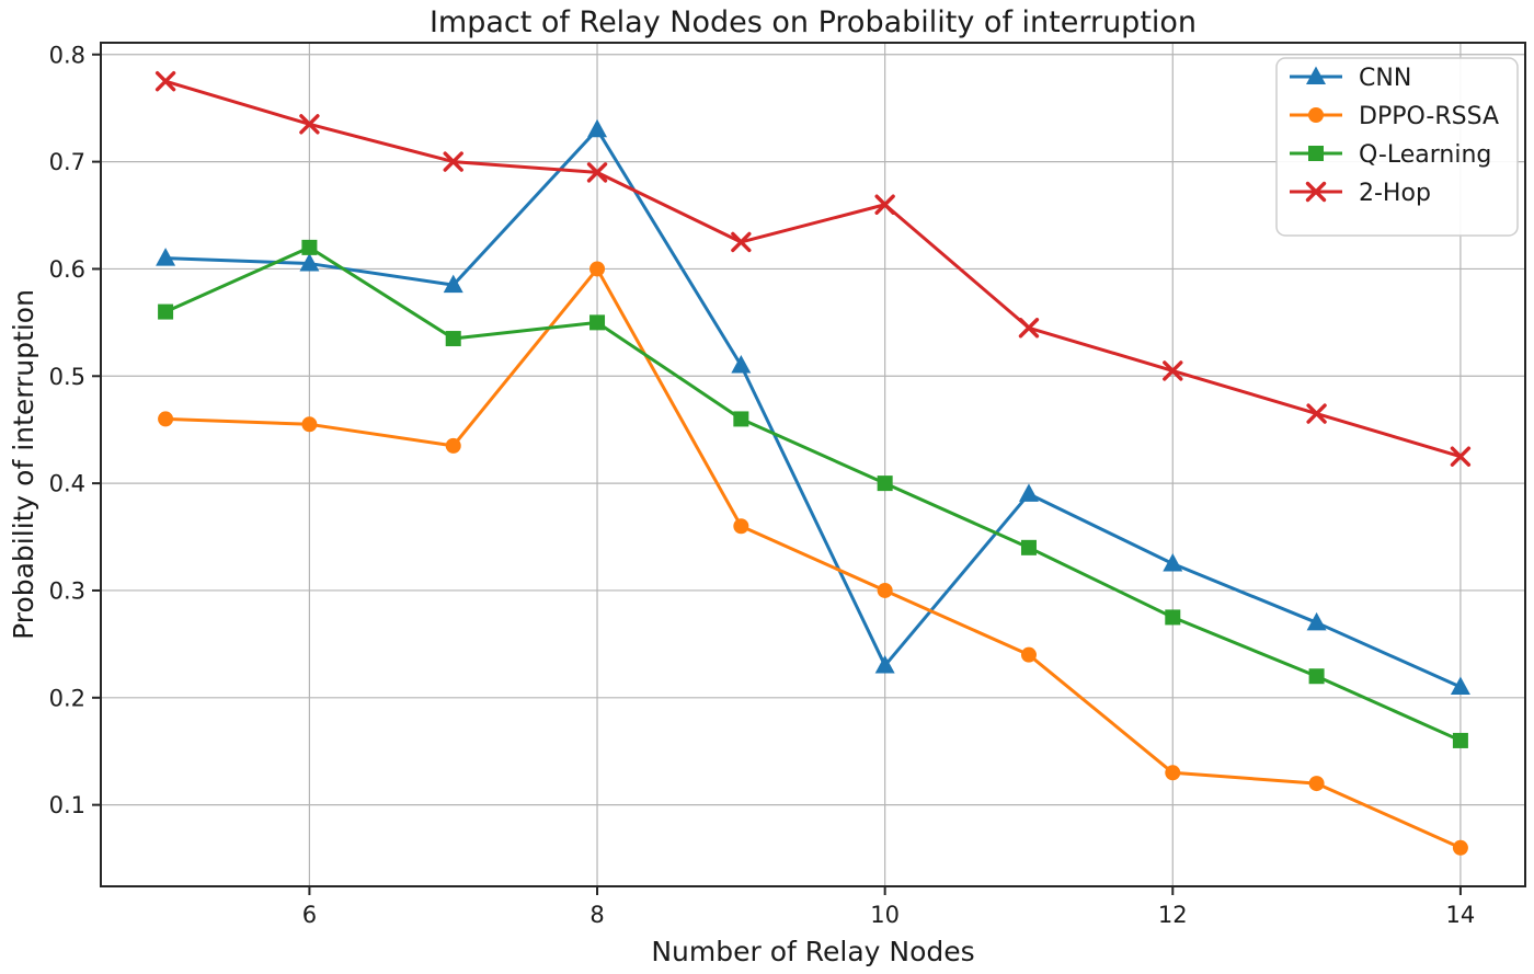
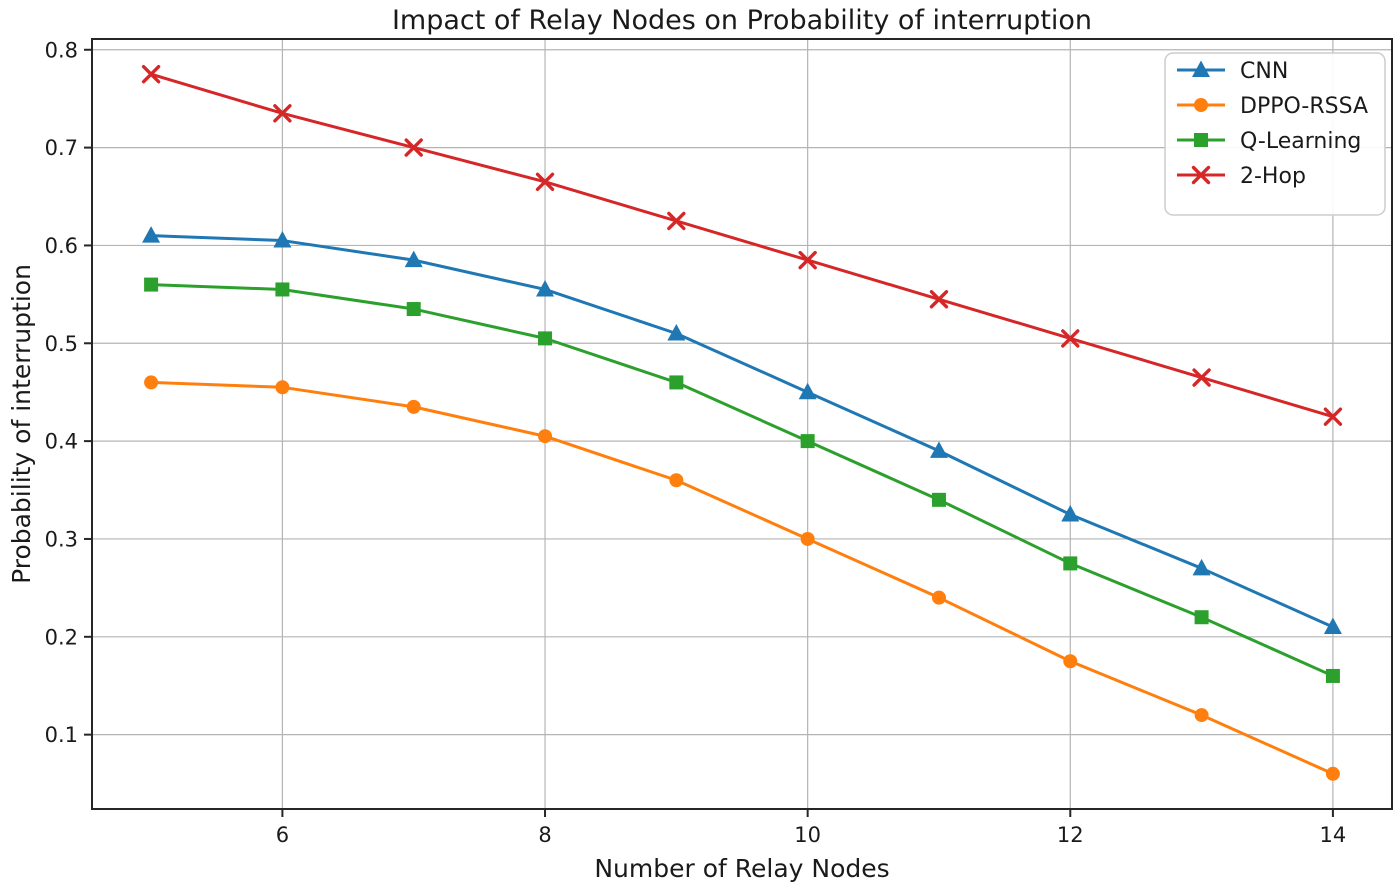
Q-Learning/6: 0.62 -> 0.56
CNN/8: 0.73 -> 0.56
DPPO-RSSA/8: 0.60 -> 0.41
Q-Learning/8: 0.55 -> 0.51
2-Hop/8: 0.69 -> 0.67
CNN/10: 0.23 -> 0.45
2-Hop/10: 0.66 -> 0.58
DPPO-RSSA/12: 0.13 -> 0.17
